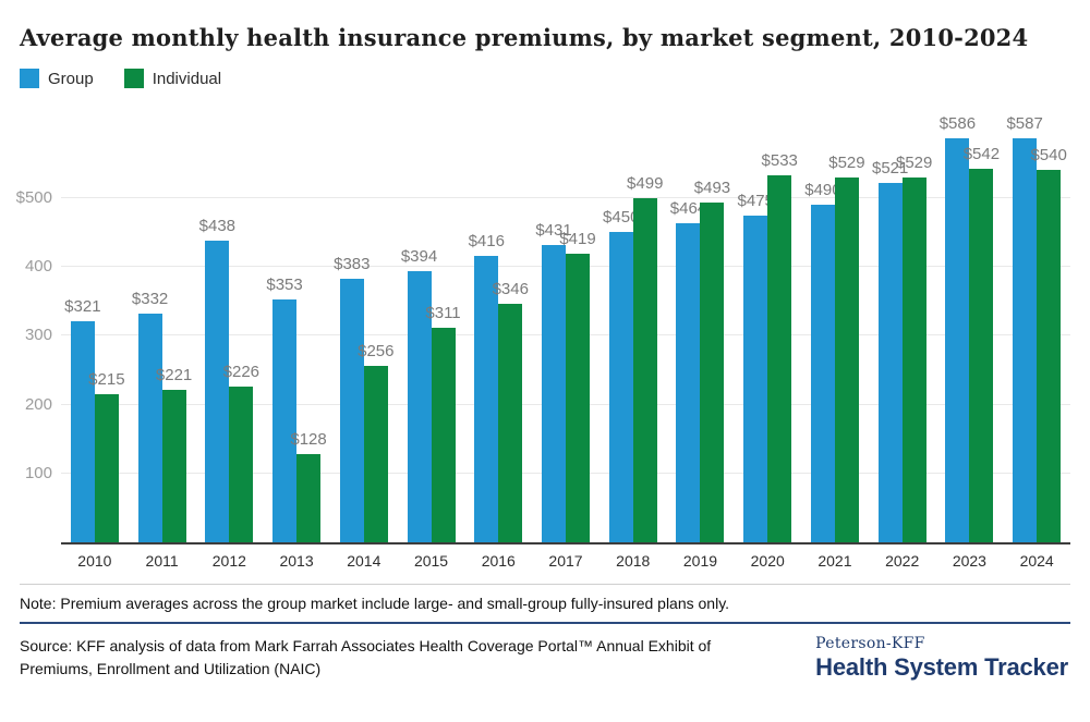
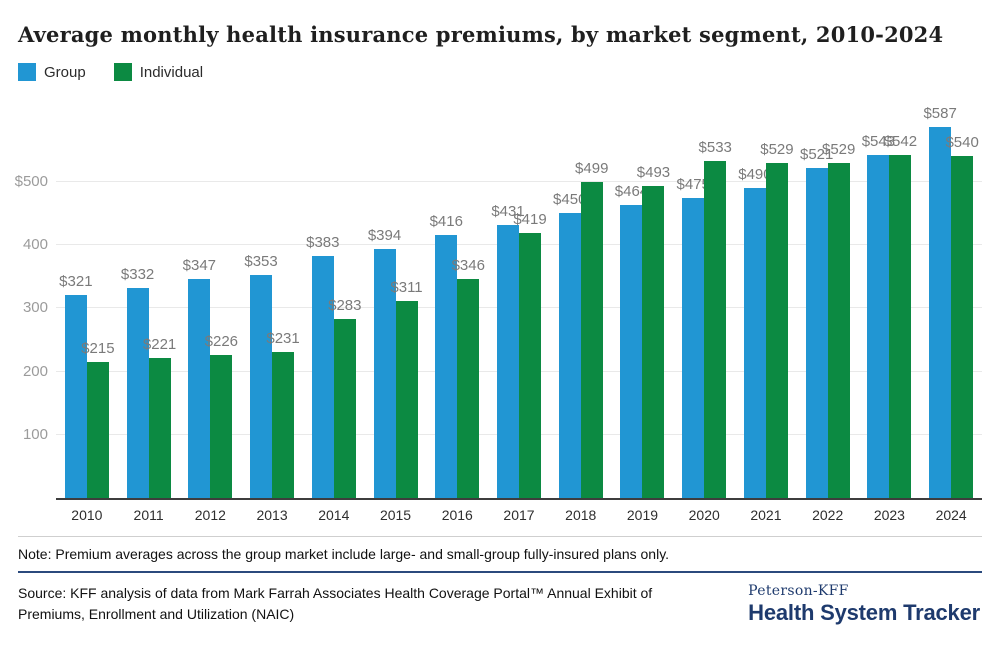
Group/2012: $438 -> $347
Individual/2013: $128 -> $231
Individual/2014: $256 -> $283
Group/2023: $586 -> $543
